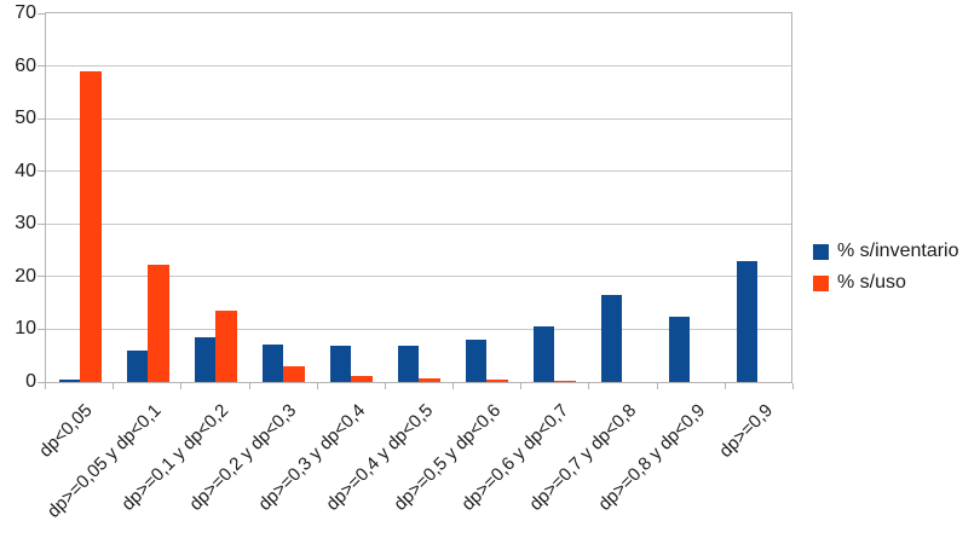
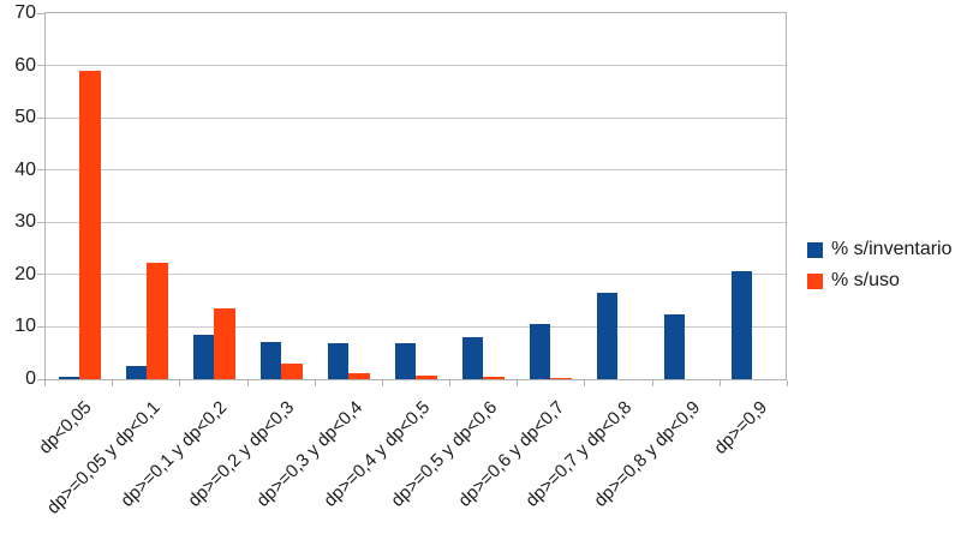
% s/inventario/dp>=0,05 y dp<0,1: 6 -> 3
% s/inventario/dp>=0,9: 23 -> 21
